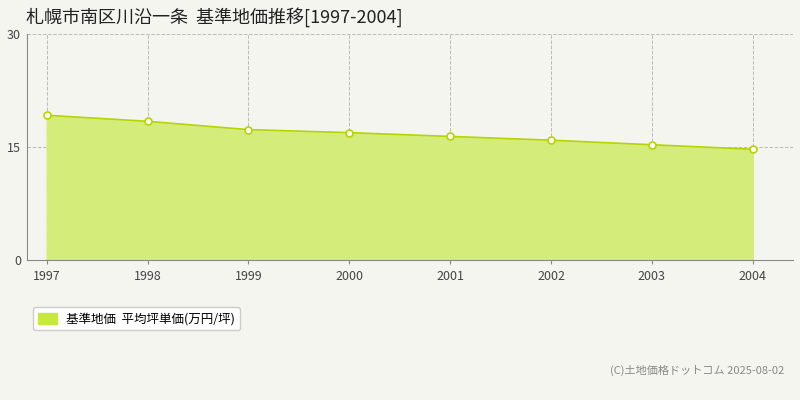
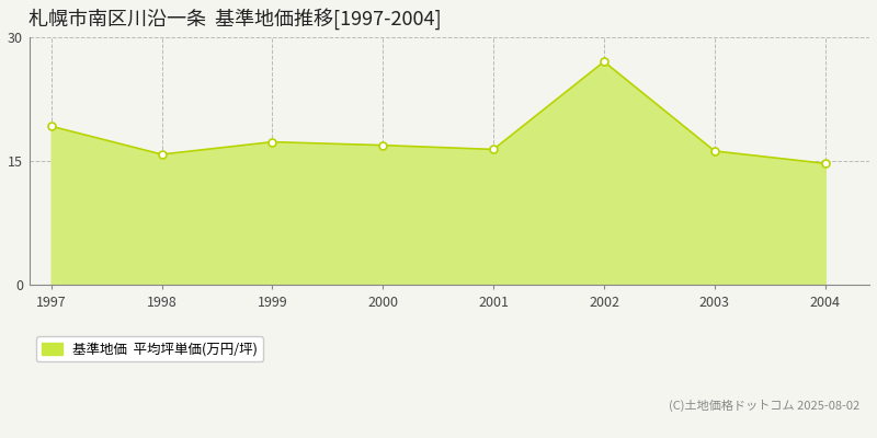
1998: 18.4 -> 15.8
2002: 15.9 -> 27.0
2003: 15.3 -> 16.2
